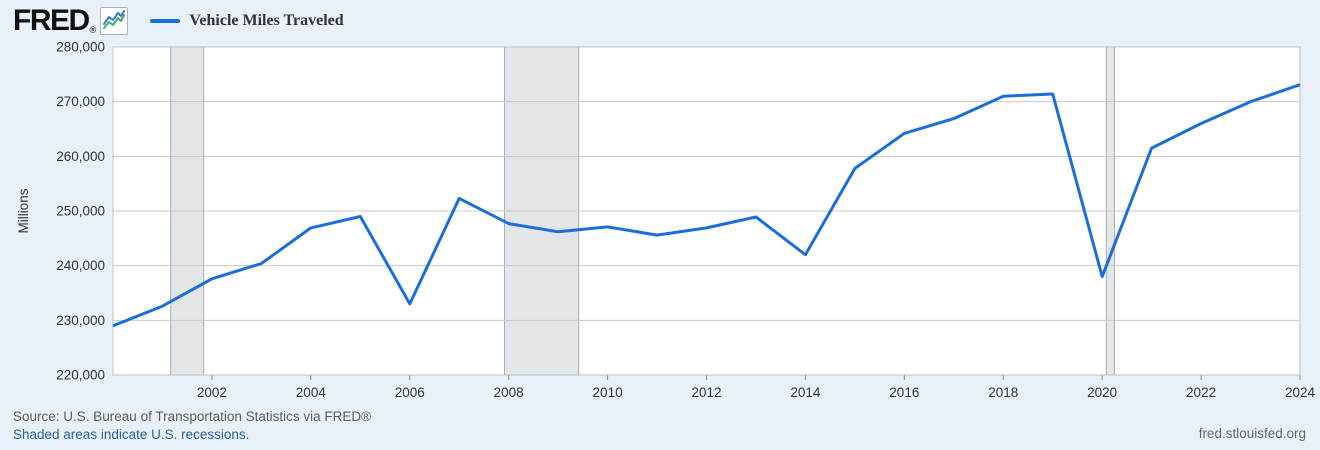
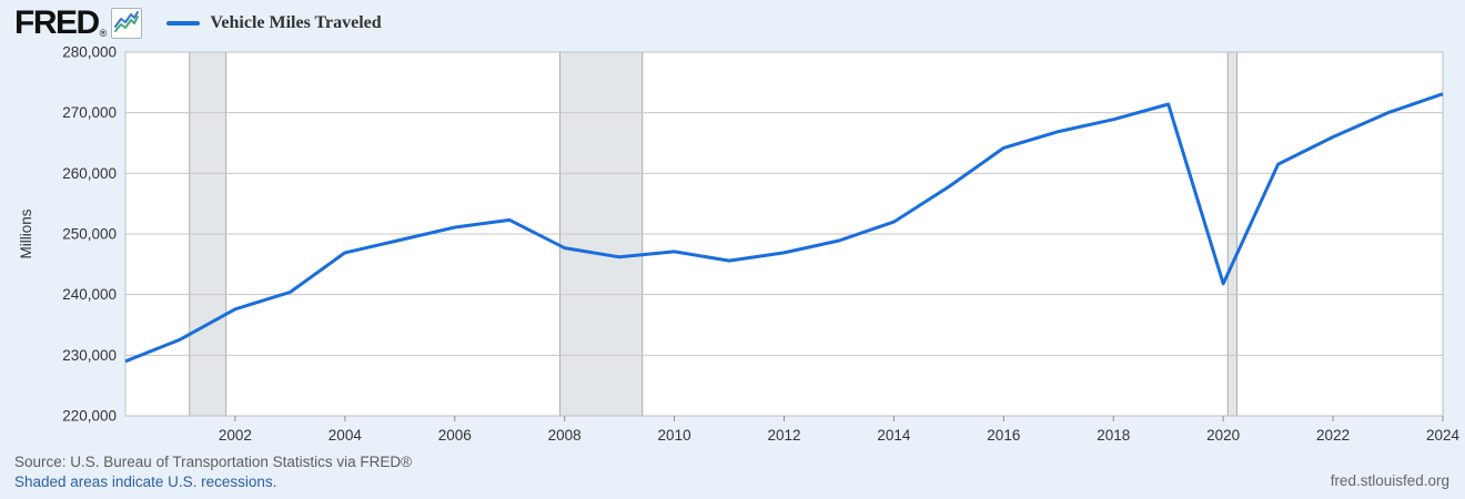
2006: 233000 -> 251000
2014: 242000 -> 252000
2018: 271000 -> 269000
2020: 238000 -> 242000
